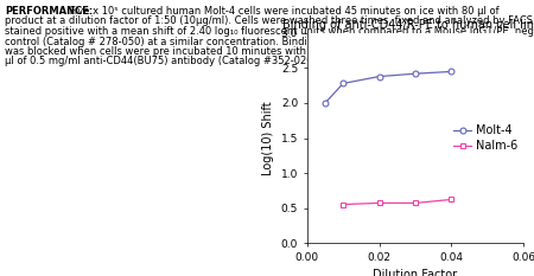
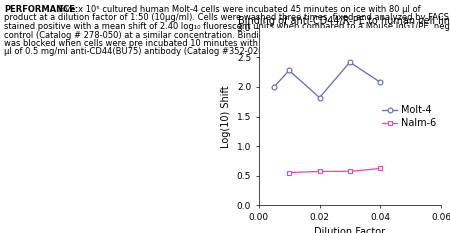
Molt-4/0.02: 2.38 -> 1.82
Molt-4/0.04: 2.45 -> 2.08
